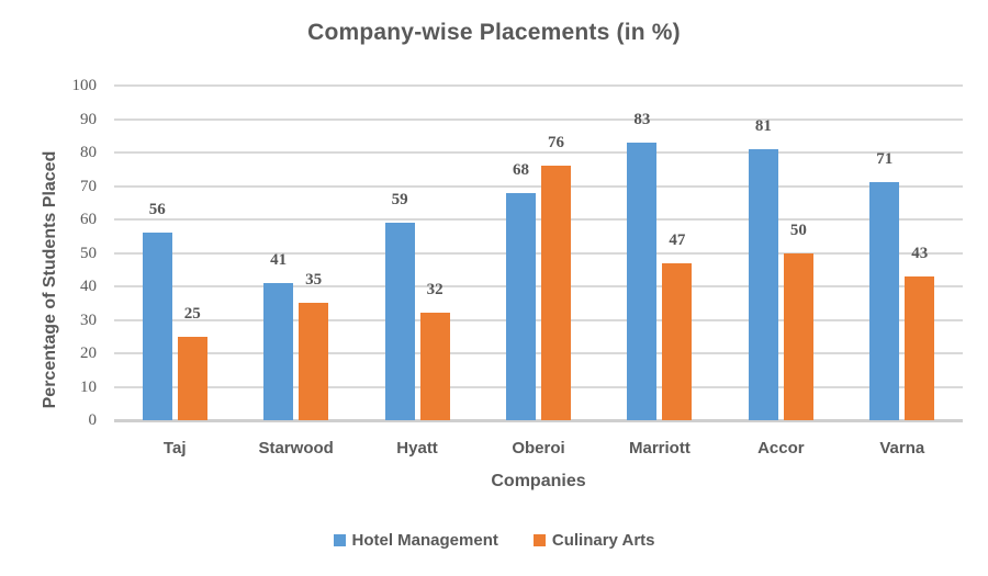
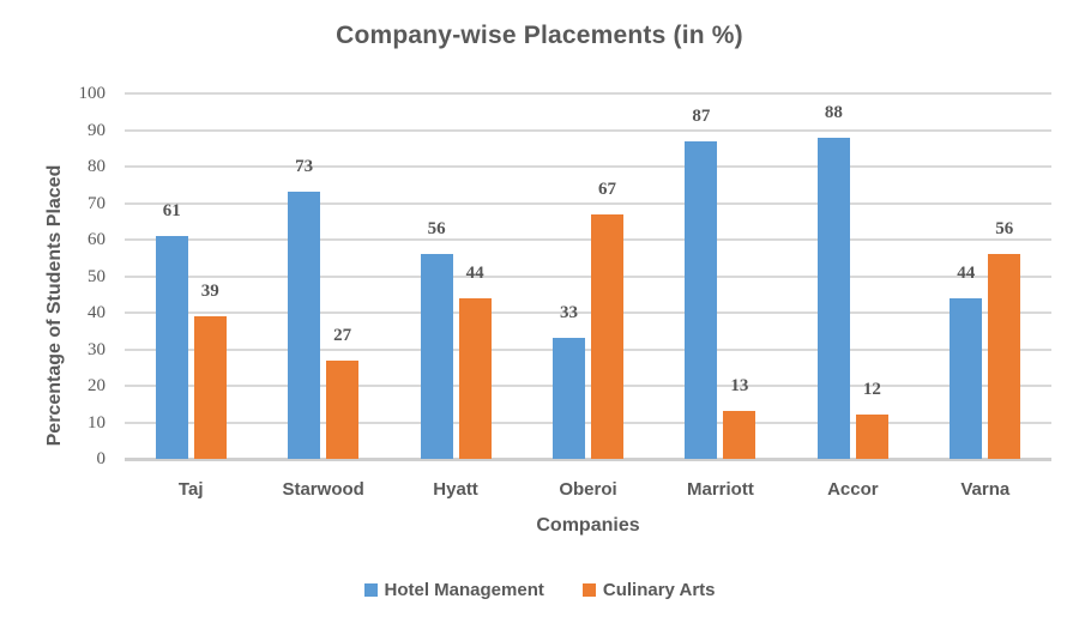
Hotel Management/Taj: 56 -> 61
Culinary Arts/Taj: 25 -> 39
Hotel Management/Starwood: 41 -> 73
Culinary Arts/Starwood: 35 -> 27
Hotel Management/Hyatt: 59 -> 56
Culinary Arts/Hyatt: 32 -> 44
Hotel Management/Oberoi: 68 -> 33
Culinary Arts/Oberoi: 76 -> 67
Hotel Management/Marriott: 83 -> 87
Culinary Arts/Marriott: 47 -> 13
Hotel Management/Accor: 81 -> 88
Culinary Arts/Accor: 50 -> 12
Hotel Management/Varna: 71 -> 44
Culinary Arts/Varna: 43 -> 56
